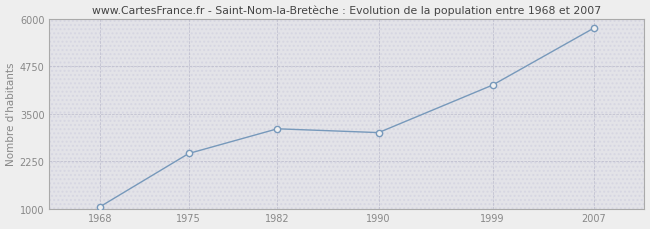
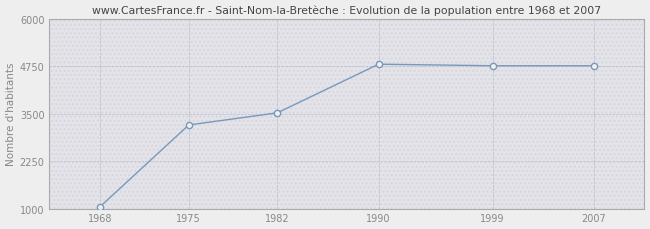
1975: 2450 -> 3200
1982: 3100 -> 3520
1990: 3000 -> 4800
1999: 4250 -> 4760
2007: 5750 -> 4760
